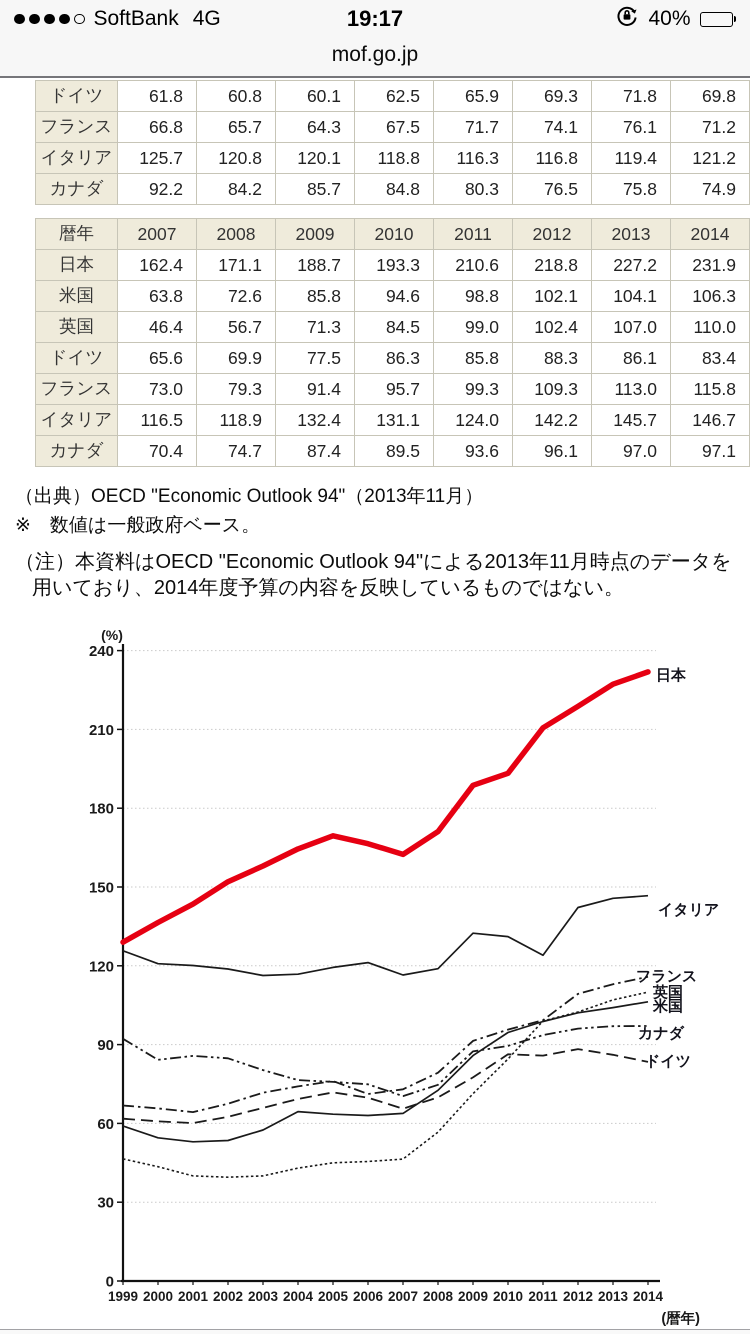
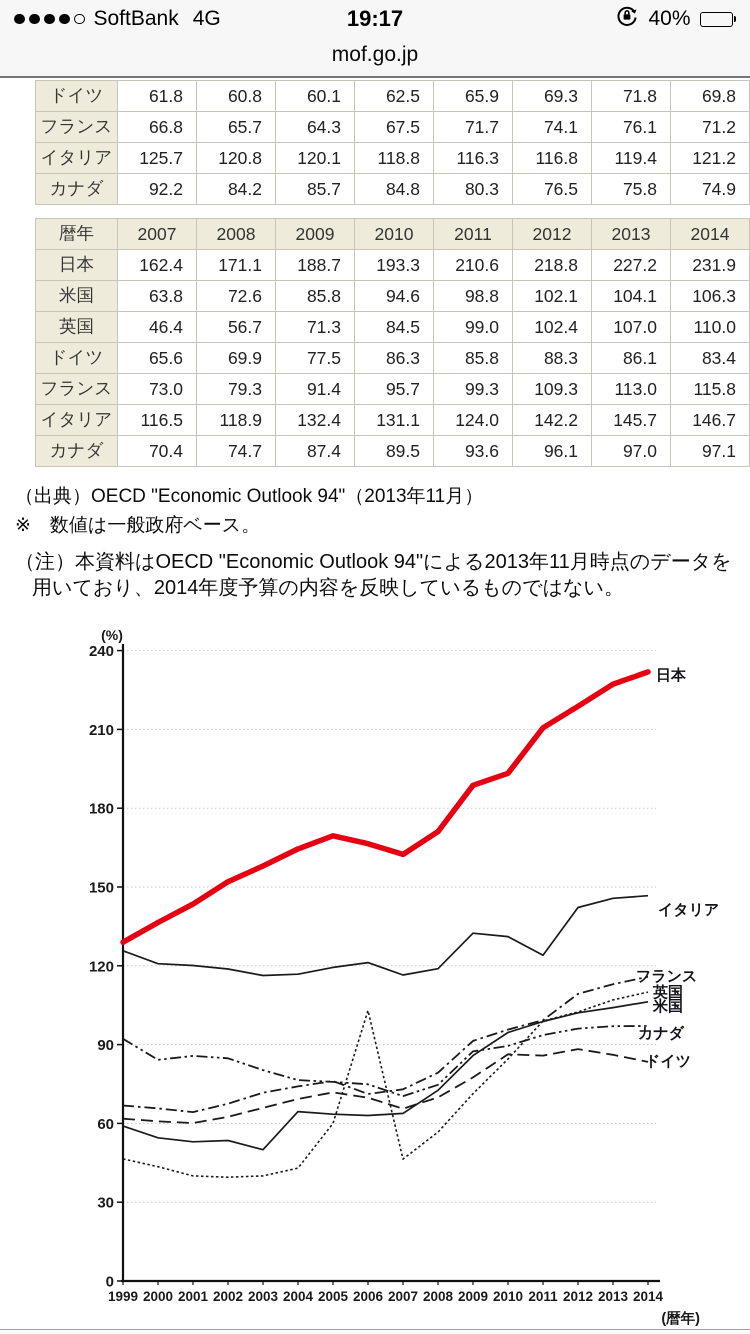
米国/2003: 58 -> 50
英国/2005: 45 -> 60
英国/2006: 46 -> 103
